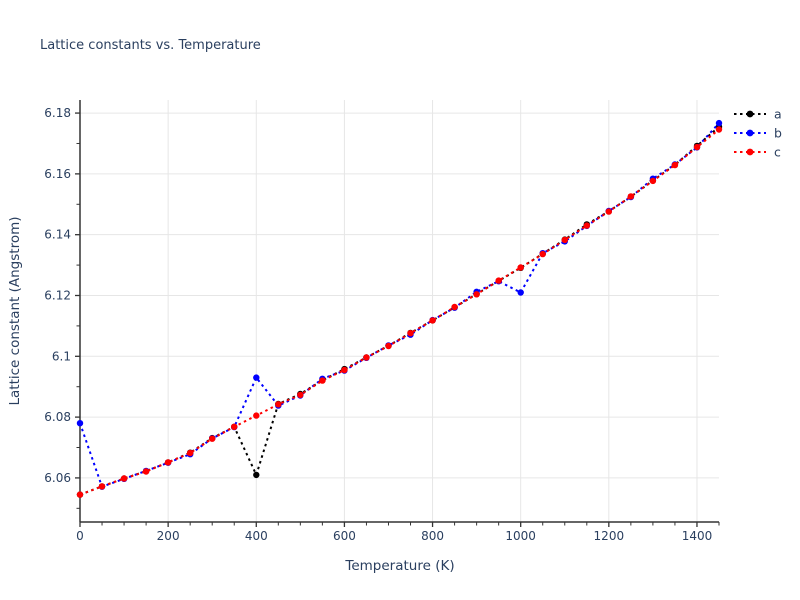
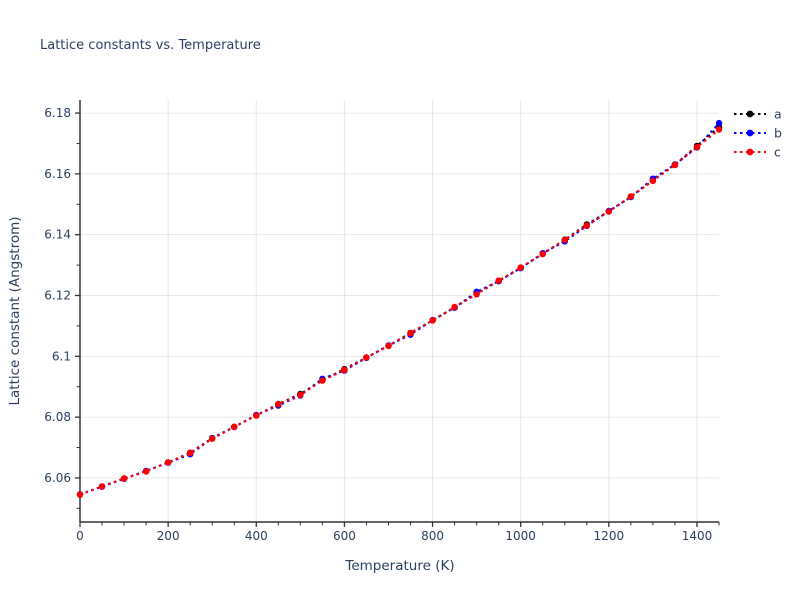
b/0: 6.078 -> 6.055
a/400: 6.061 -> 6.081
b/400: 6.093 -> 6.081
b/1000: 6.121 -> 6.129
